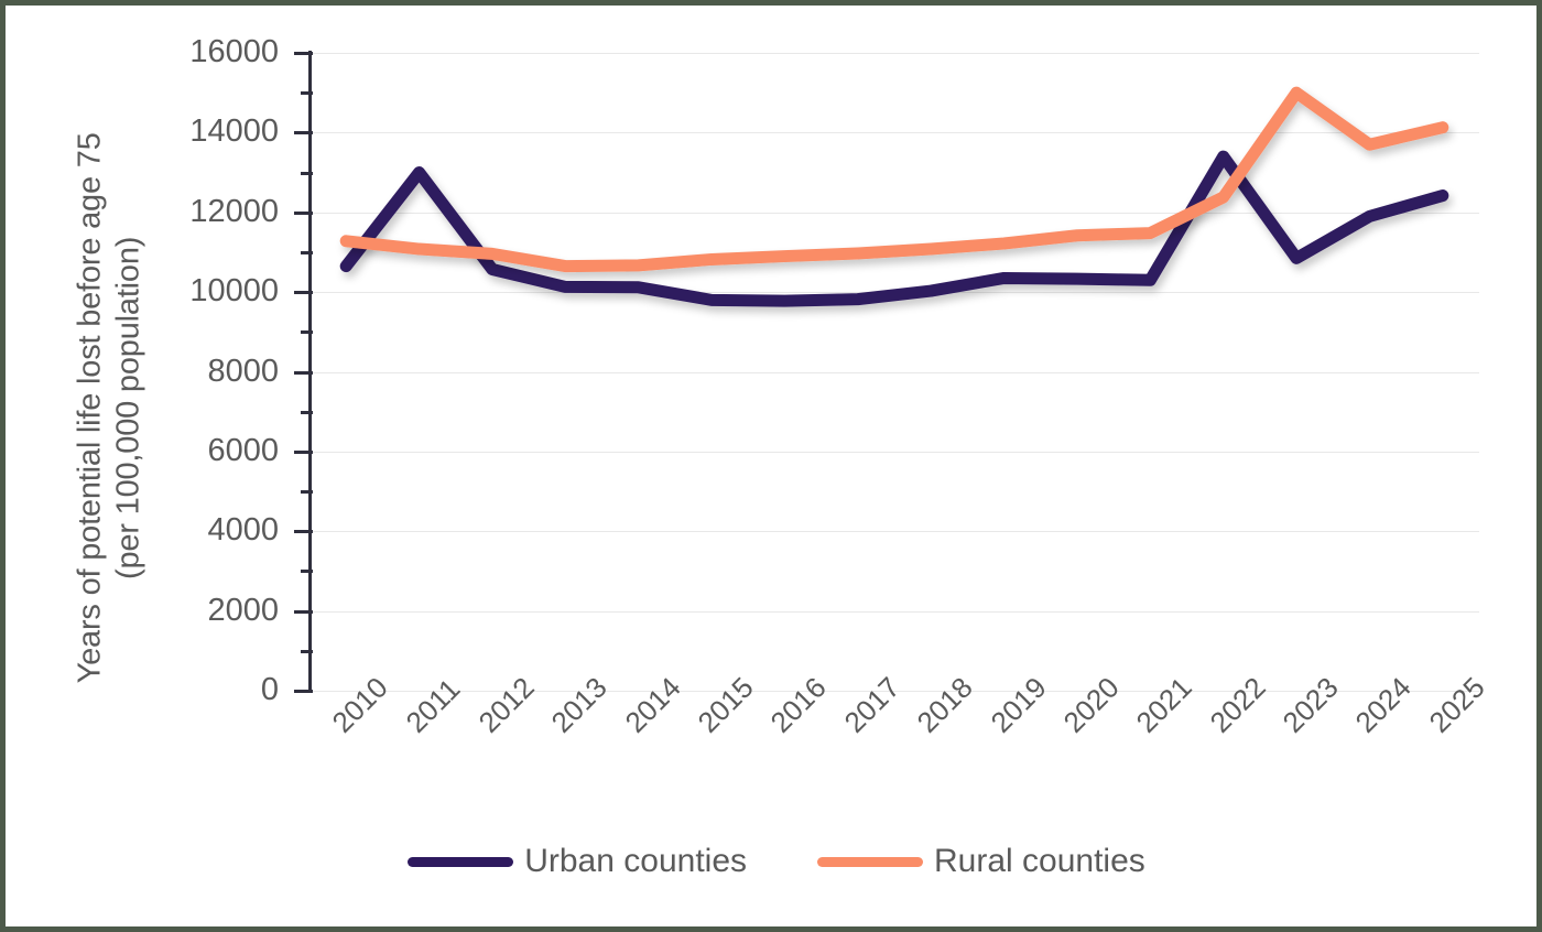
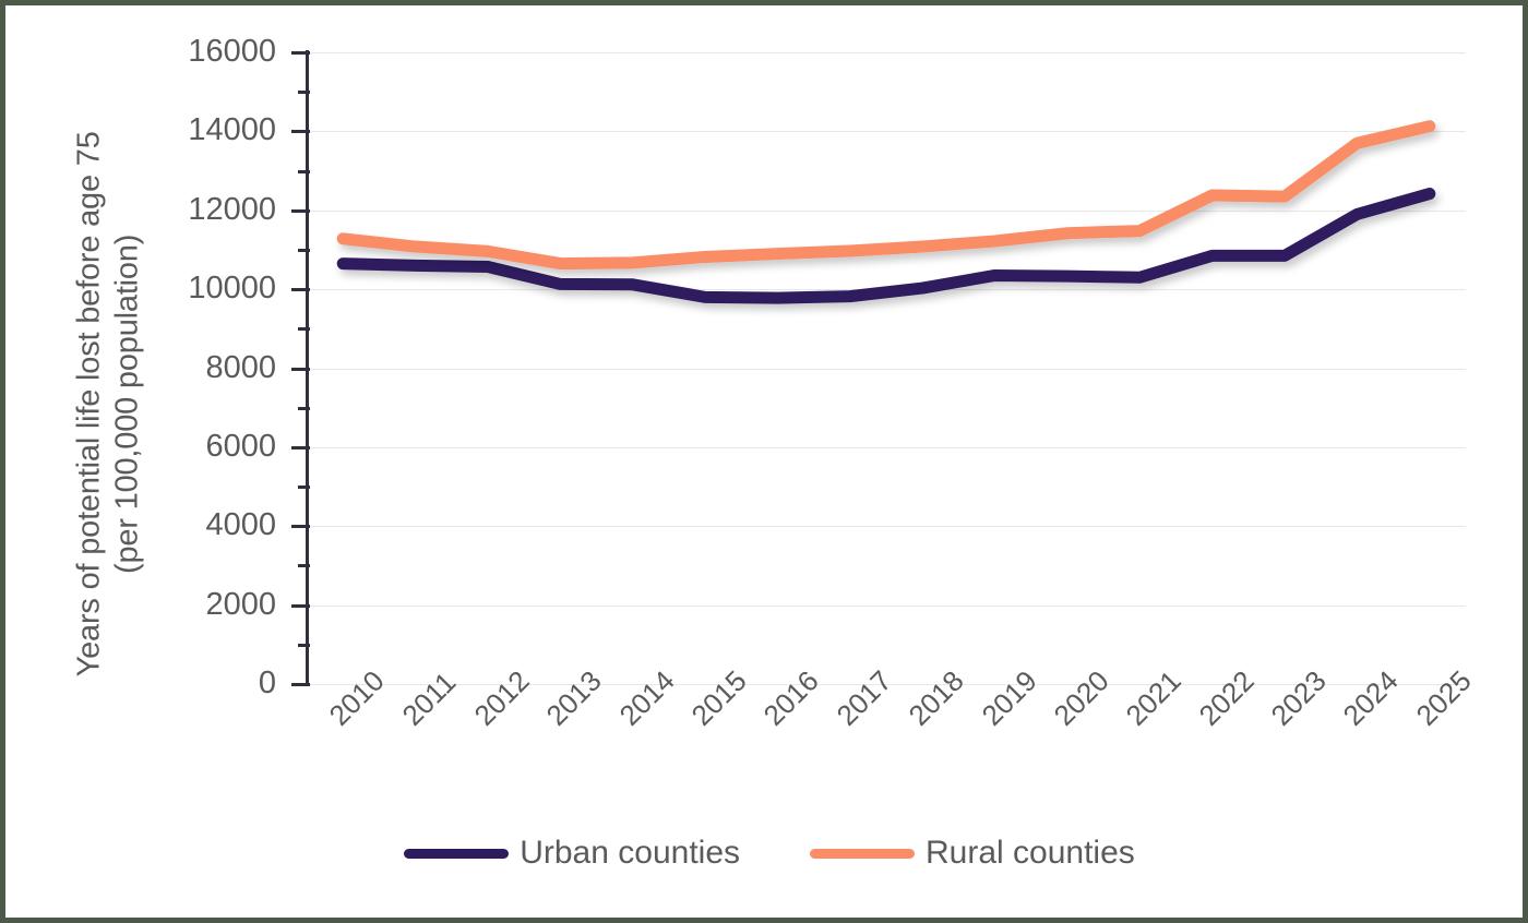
Urban counties/2011: 13000 -> 10600
Urban counties/2022: 13400 -> 10800
Rural counties/2023: 15000 -> 12400
